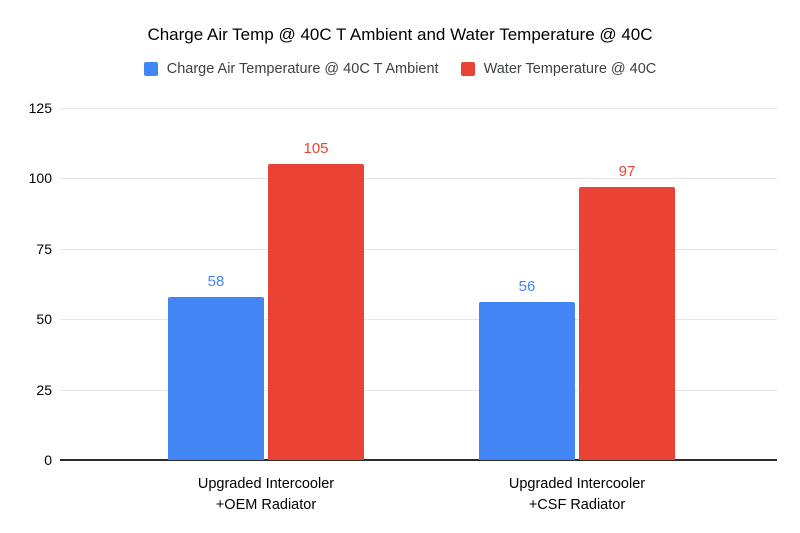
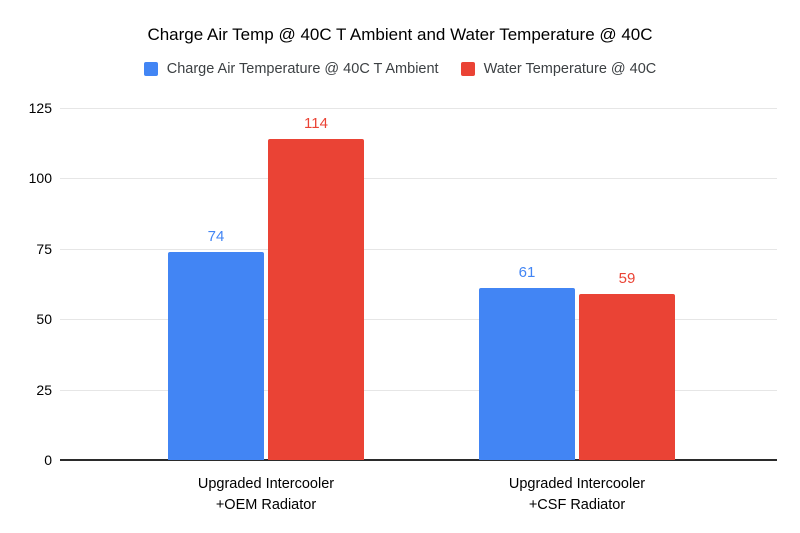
Charge Air Temperature @ 40C T Ambient/Upgraded Intercooler +OEM Radiator: 58 -> 74
Water Temperature @ 40C/Upgraded Intercooler +OEM Radiator: 105 -> 114
Charge Air Temperature @ 40C T Ambient/Upgraded Intercooler +CSF Radiator: 56 -> 61
Water Temperature @ 40C/Upgraded Intercooler +CSF Radiator: 97 -> 59
